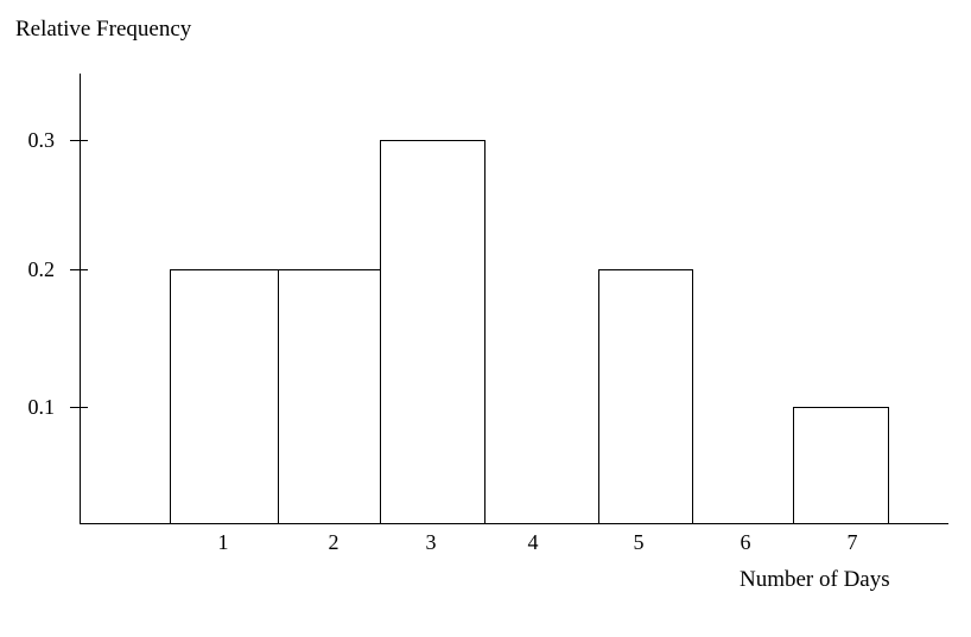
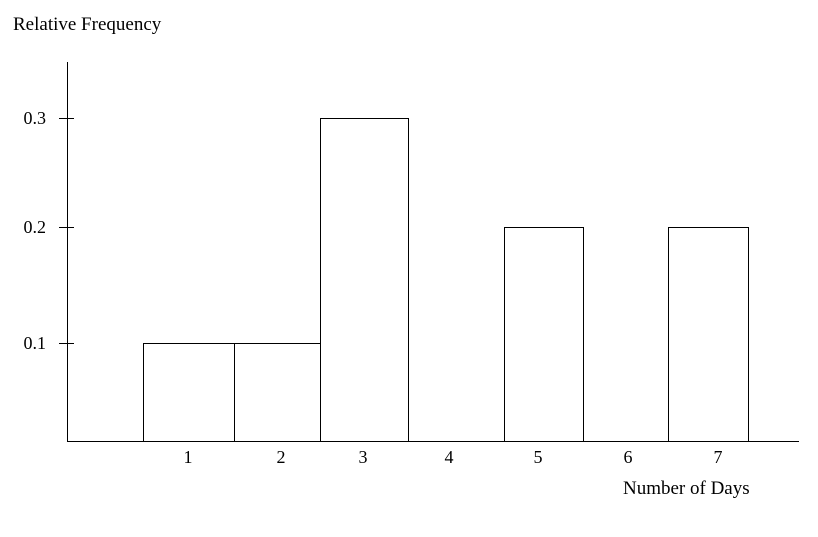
1: 0.2 -> 0.1
2: 0.2 -> 0.1
7: 0.1 -> 0.2
